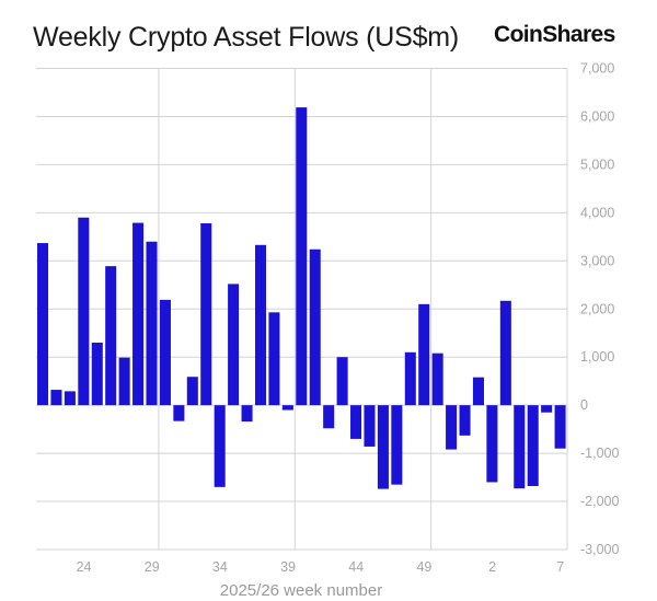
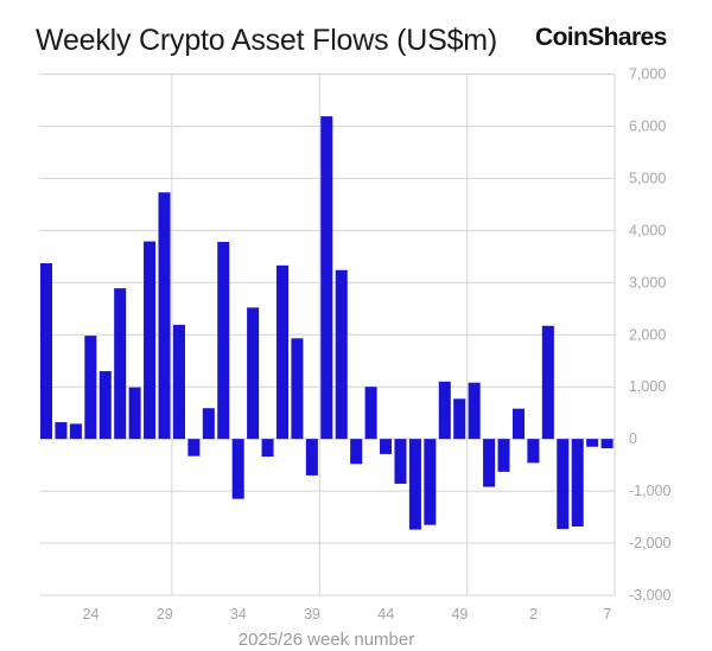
24: 3900 -> 2000
29: 3400 -> 4700
34: -1700 -> -1200
39: -100 -> -700
44: -700 -> -300
49: 2100 -> 800
2: -1600 -> -500
7: -900 -> -200
